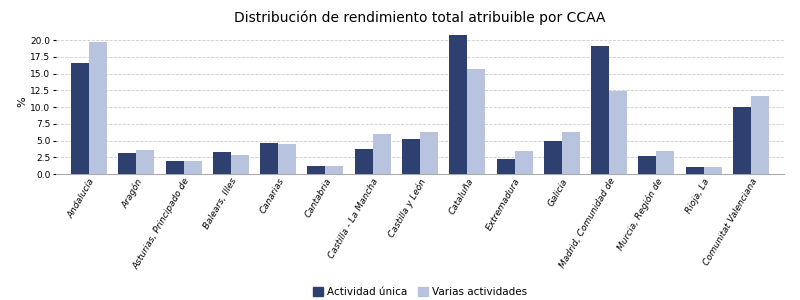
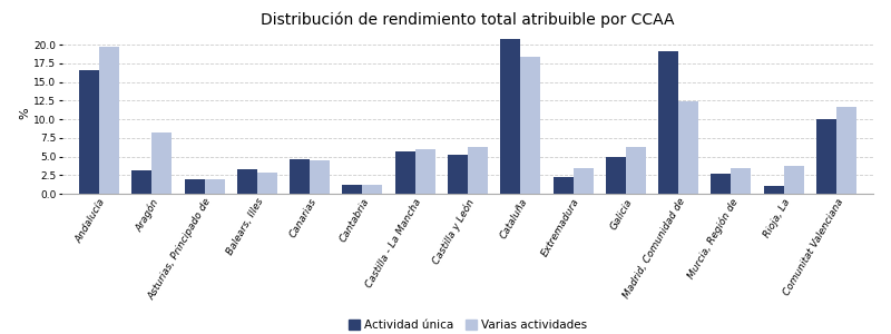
Varias actividades/Aragón: 3.6 -> 8.2
Actividad única/Castilla - La Mancha: 3.7 -> 5.6
Varias actividades/Cataluña: 15.7 -> 18.4
Varias actividades/Rioja, La: 1.0 -> 3.8
